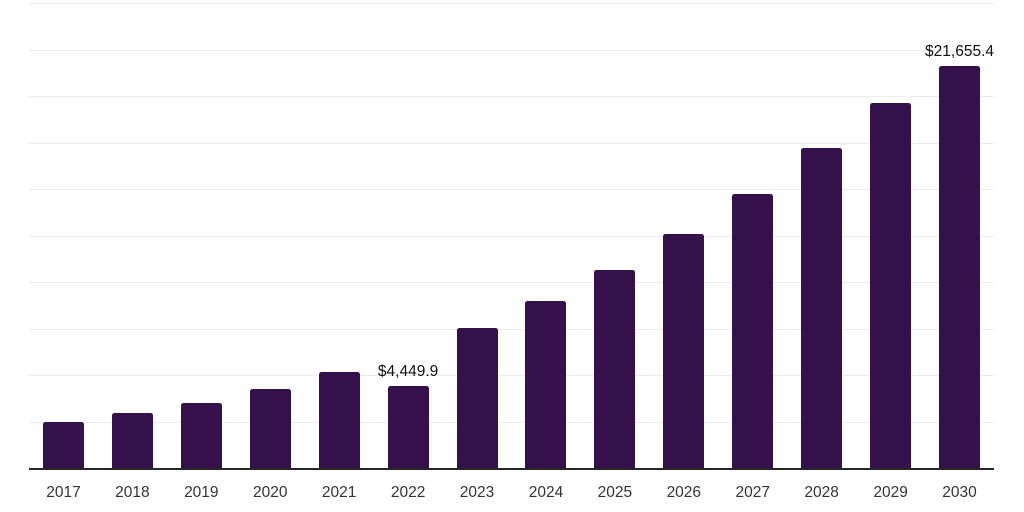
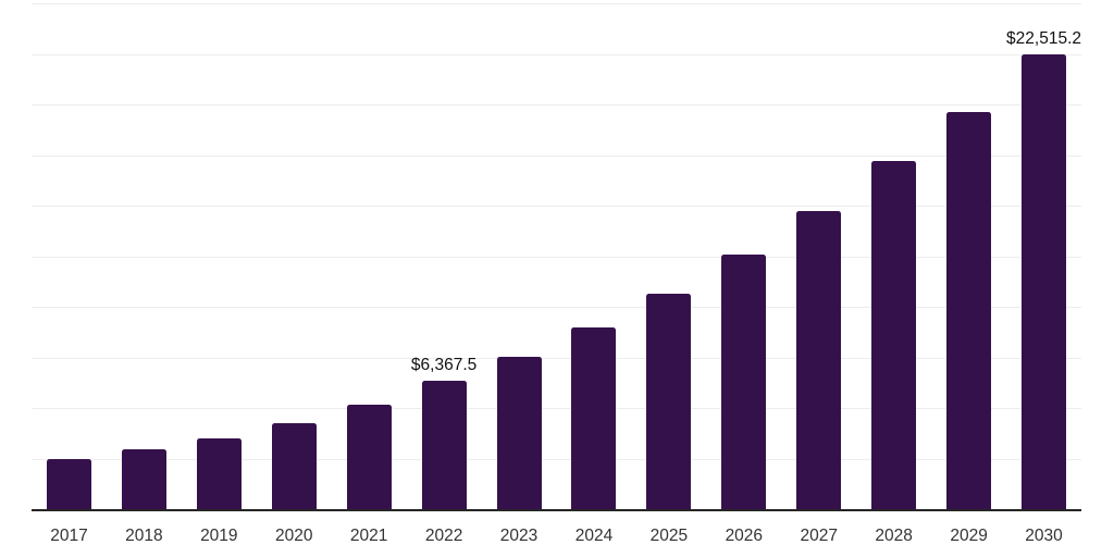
2022: $4,449.9 -> $6,367.5
2030: $21,655.4 -> $22,515.2
